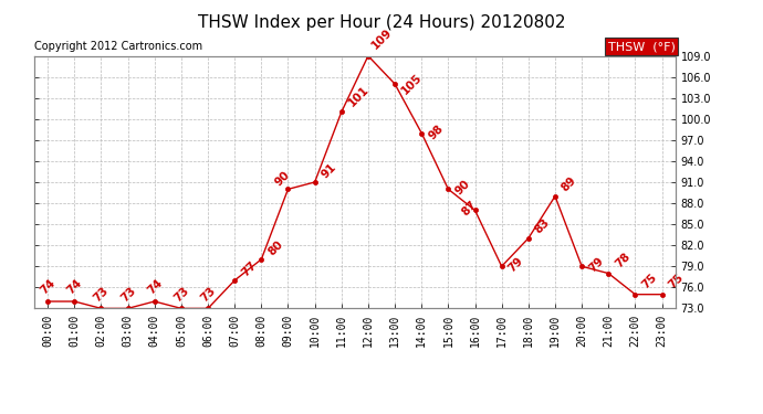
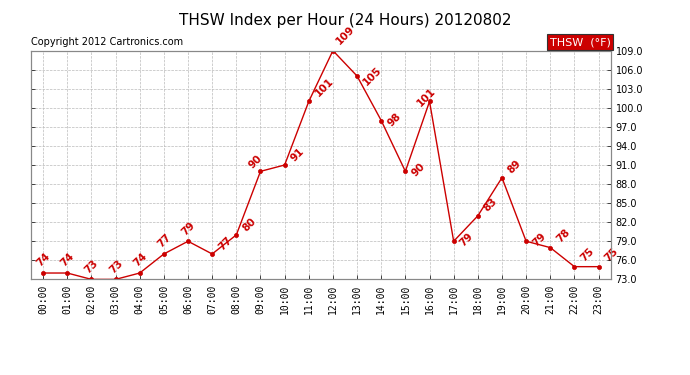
05:00: 73 -> 77
06:00: 73 -> 79
16:00: 87 -> 101
